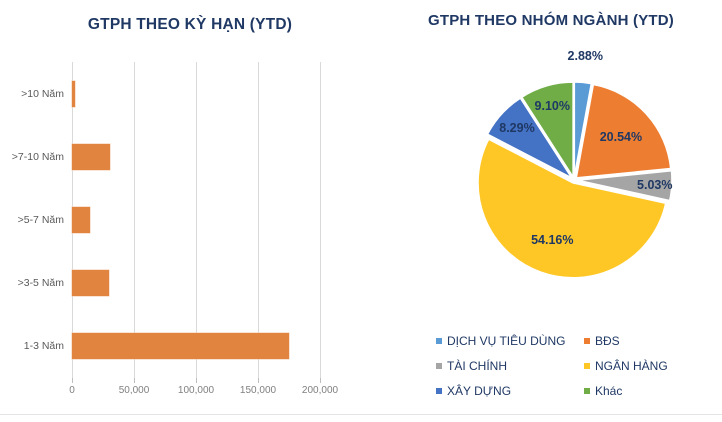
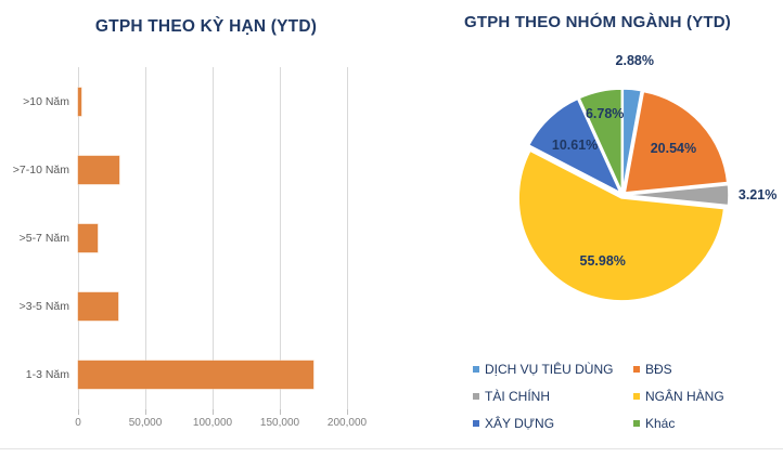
GTPH THEO NHÓM NGÀNH (YTD)/TÀI CHÍNH: 5.03% -> 3.21%
GTPH THEO NHÓM NGÀNH (YTD)/NGÂN HÀNG: 54.16% -> 55.98%
GTPH THEO NHÓM NGÀNH (YTD)/XÂY DỰNG: 8.29% -> 10.61%
GTPH THEO NHÓM NGÀNH (YTD)/Khác: 9.10% -> 6.78%
